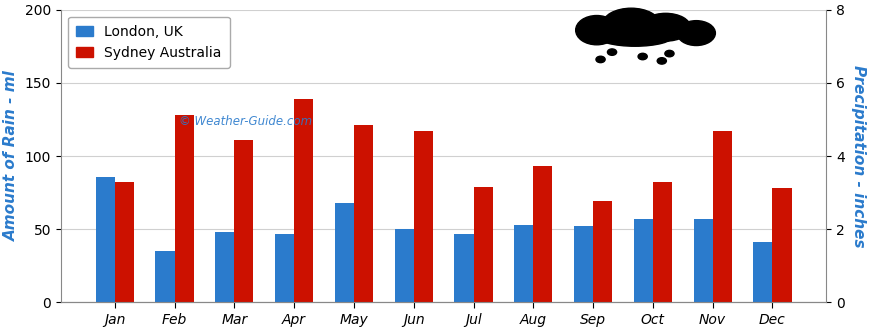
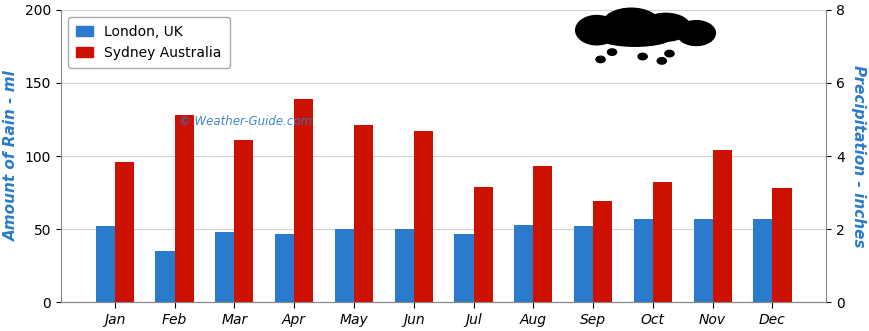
London, UK/Jan: 86 -> 52
Sydney Australia/Jan: 82 -> 96
London, UK/May: 68 -> 50
Sydney Australia/Nov: 117 -> 104
London, UK/Dec: 41 -> 57
